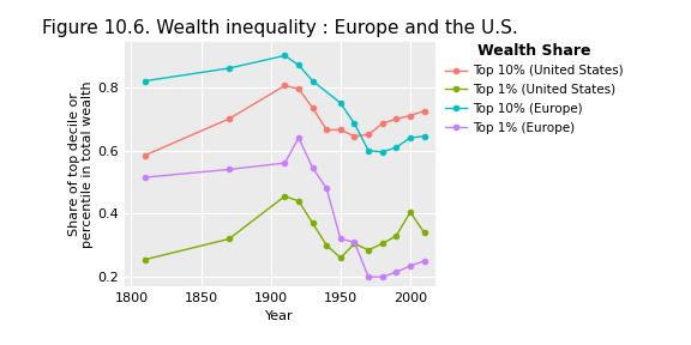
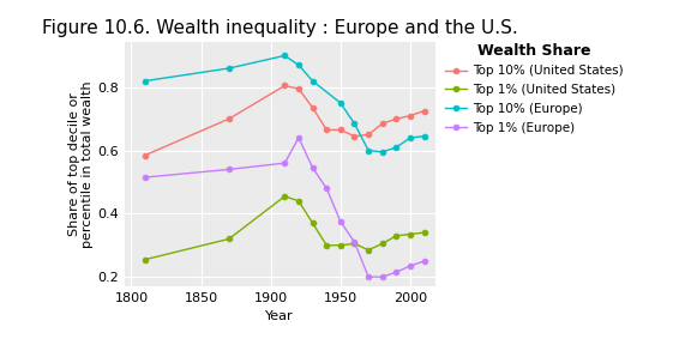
Top 1% (United States)/1950: 0.260 -> 0.300
Top 1% (Europe)/1950: 0.320 -> 0.375
Top 1% (United States)/2000: 0.405 -> 0.335
